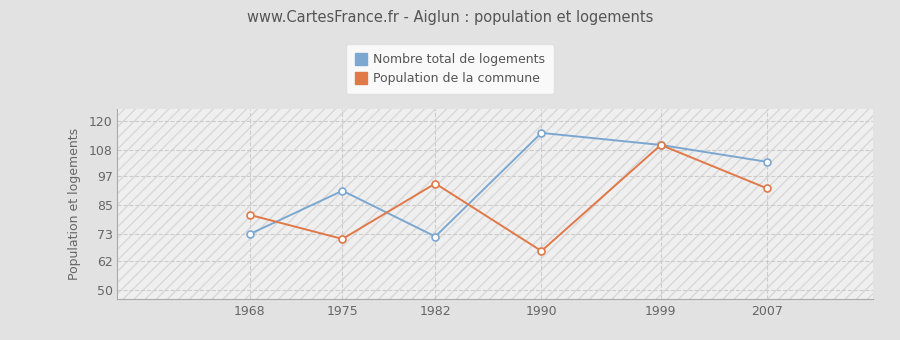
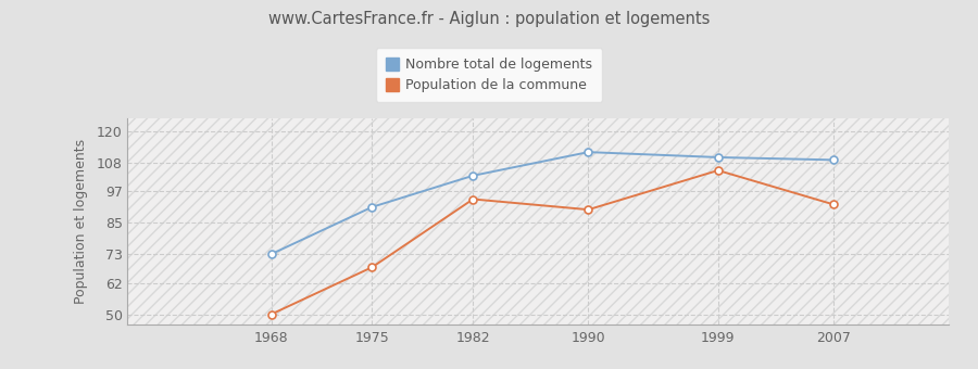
Population de la commune/1968: 81 -> 50
Population de la commune/1975: 71 -> 68
Nombre total de logements/1982: 72 -> 103
Nombre total de logements/1990: 115 -> 112
Population de la commune/1990: 66 -> 90
Population de la commune/1999: 110 -> 105
Nombre total de logements/2007: 103 -> 109
